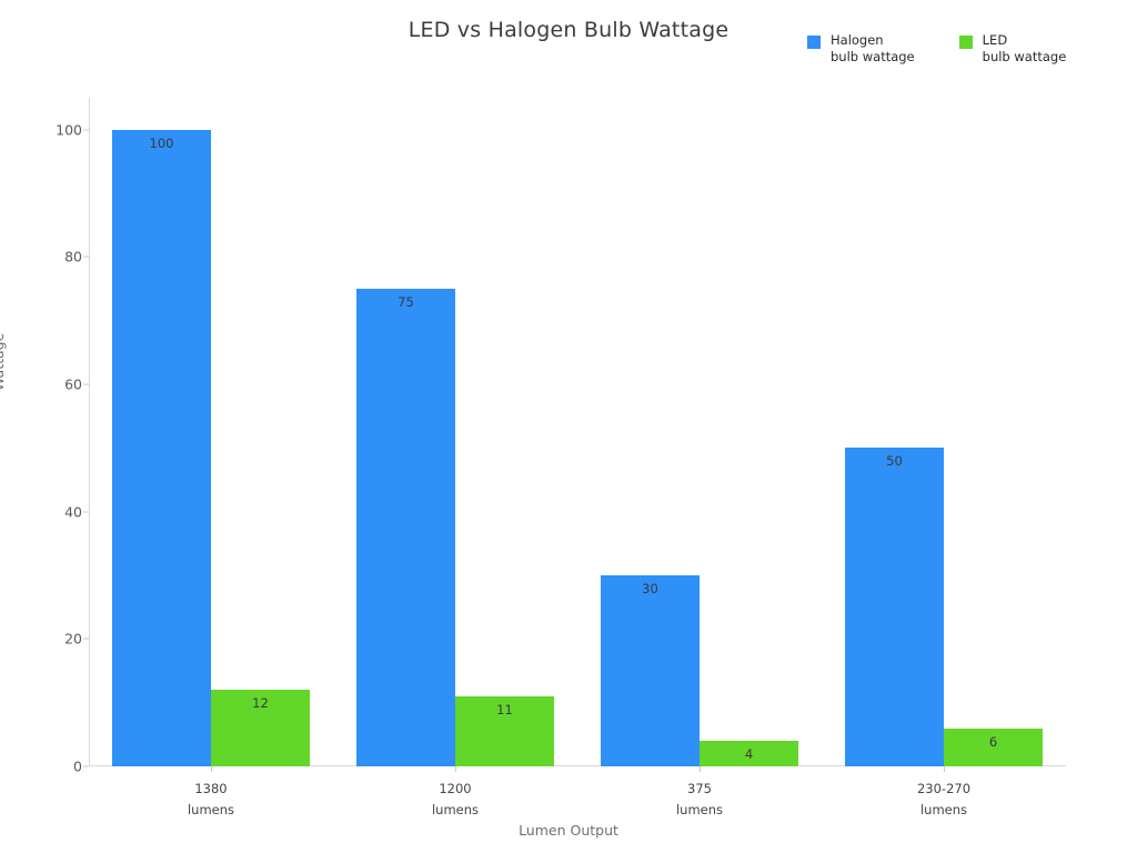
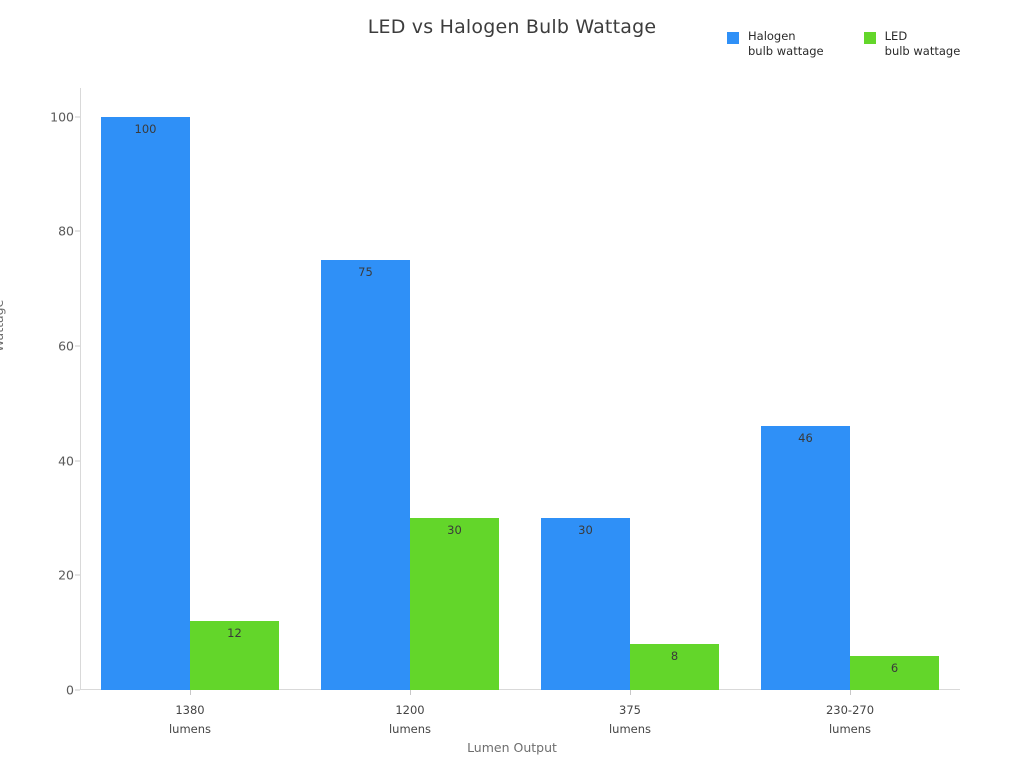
LED bulb wattage/1200 lumens: 11 -> 30
LED bulb wattage/375 lumens: 4 -> 8
Halogen bulb wattage/230-270 lumens: 50 -> 46
